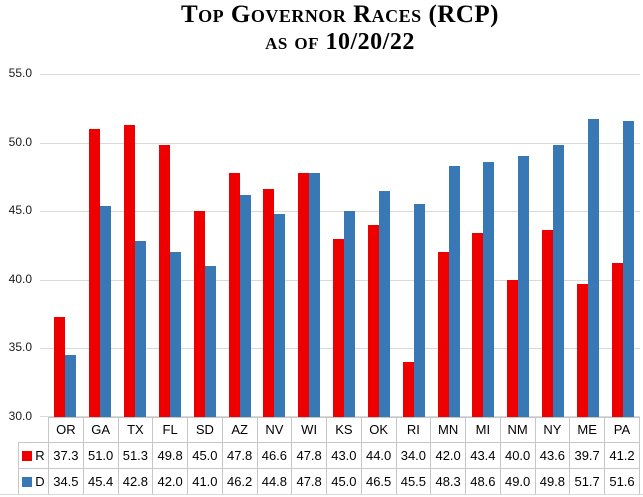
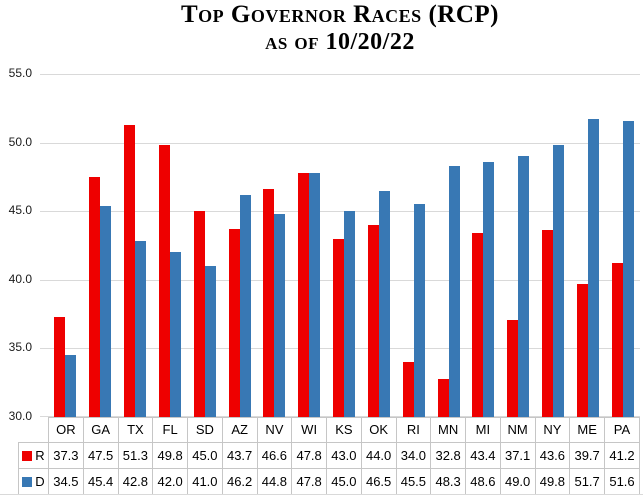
R/GA: 51.0 -> 47.5
R/AZ: 47.8 -> 43.7
R/MN: 42.0 -> 32.8
R/NM: 40.0 -> 37.1
